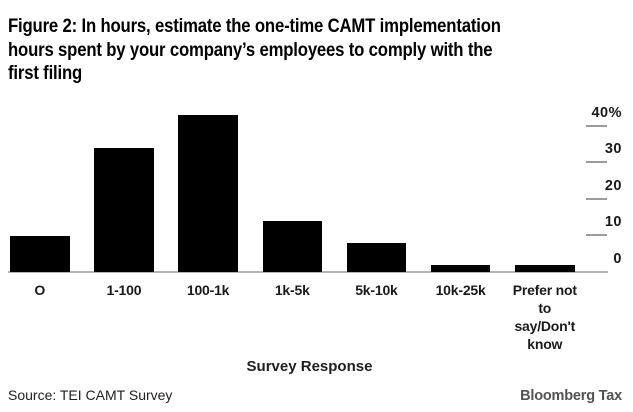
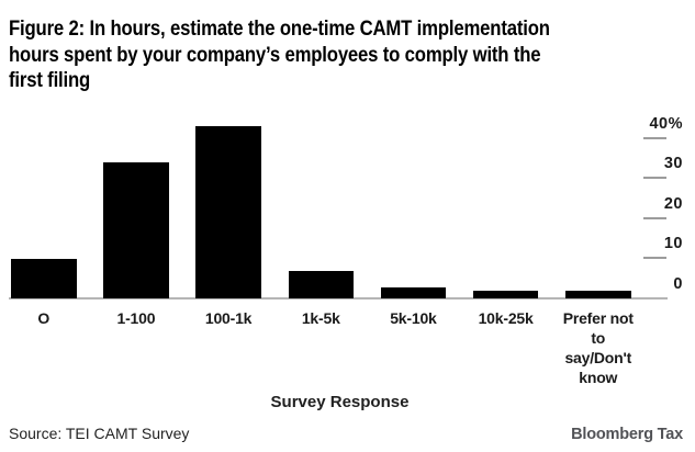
1k-5k: 14% -> 7%
5k-10k: 8% -> 3%
